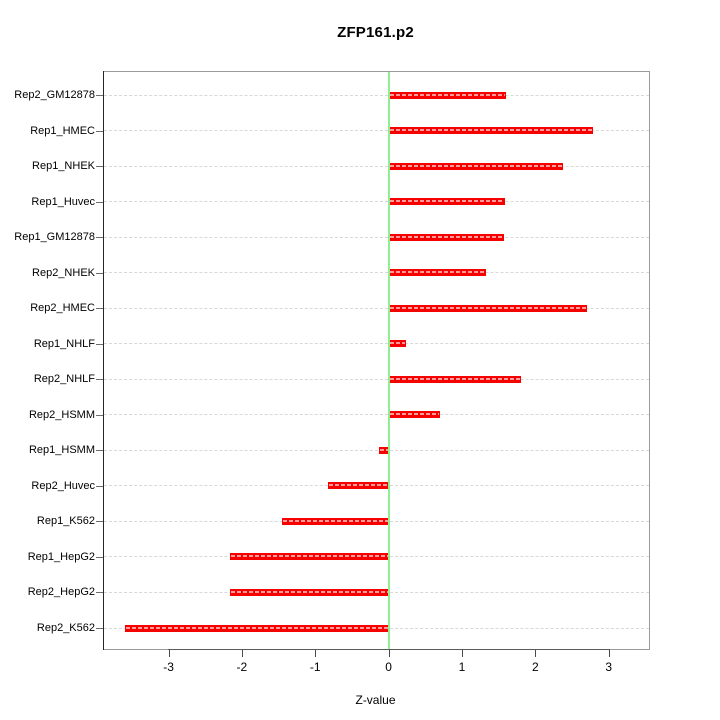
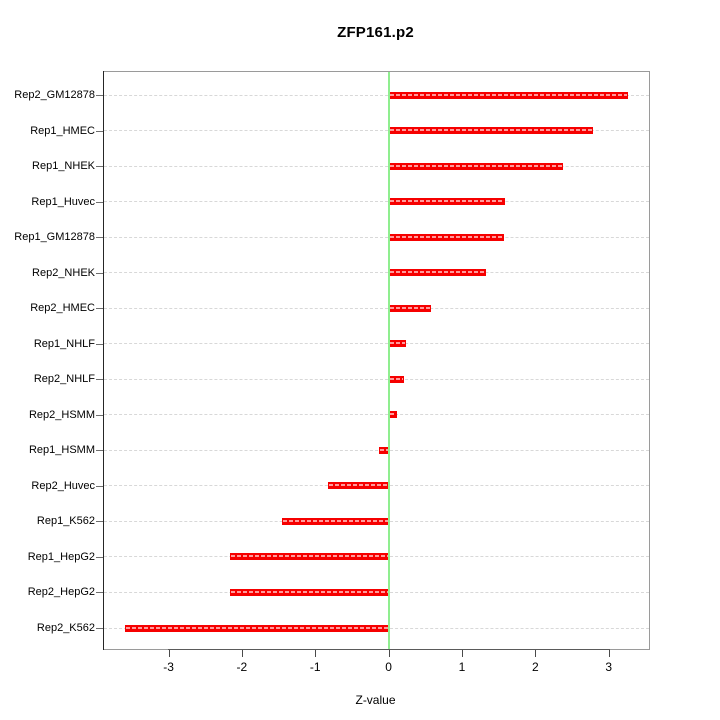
Rep2_GM12878: 1.6 -> 3.3
Rep2_HMEC: 2.7 -> 0.6
Rep2_NHLF: 1.8 -> 0.2
Rep2_HSMM: 0.7 -> 0.1
